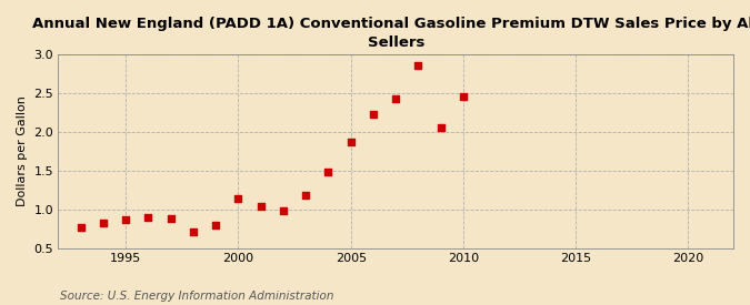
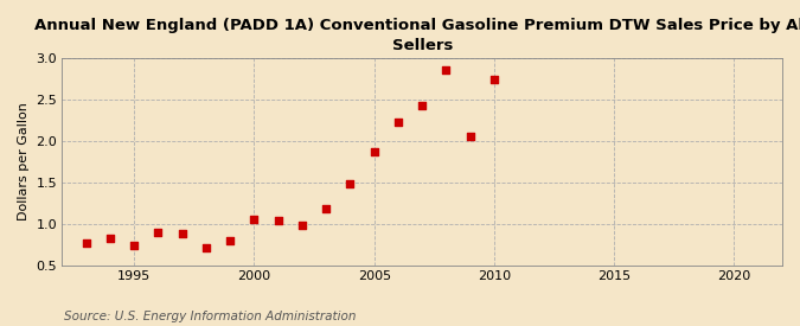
1995: 0.87 -> 0.74
2000: 1.14 -> 1.06
2010: 2.46 -> 2.74
